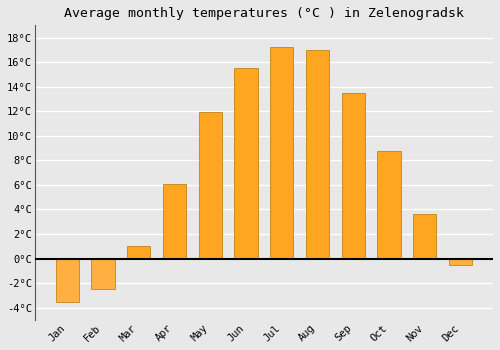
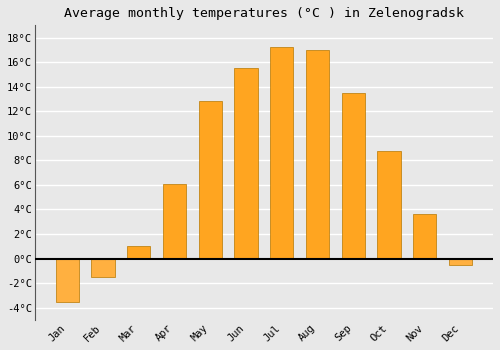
Feb: -2.5°C -> -1.5°C
May: 11.9°C -> 12.8°C
